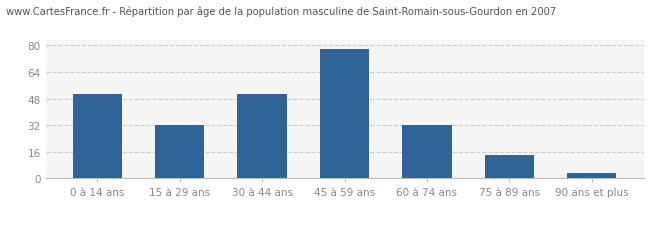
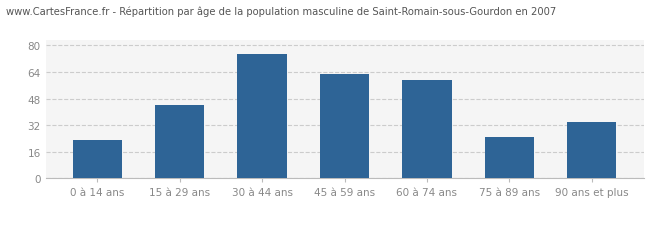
0 à 14 ans: 51 -> 23
15 à 29 ans: 32 -> 44
30 à 44 ans: 51 -> 75
45 à 59 ans: 78 -> 63
60 à 74 ans: 32 -> 59
75 à 89 ans: 14 -> 25
90 ans et plus: 3 -> 34
